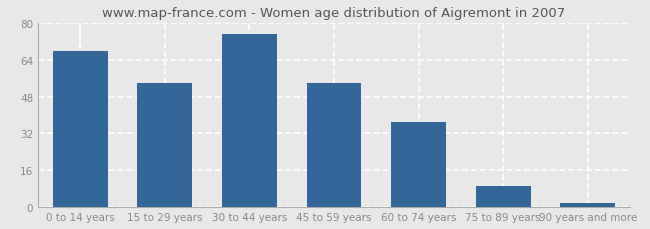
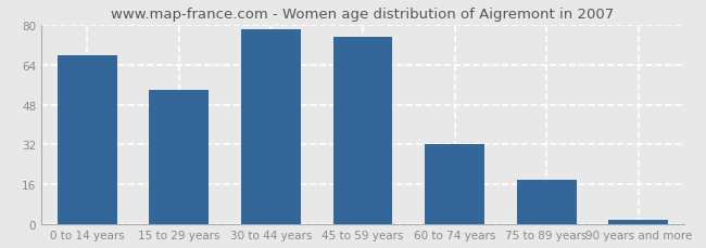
30 to 44 years: 75 -> 78
45 to 59 years: 54 -> 75
60 to 74 years: 37 -> 32
75 to 89 years: 9 -> 18
